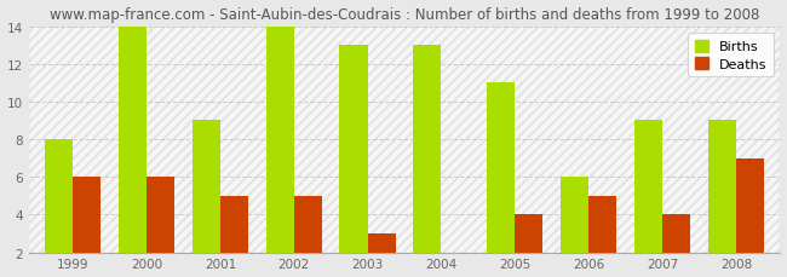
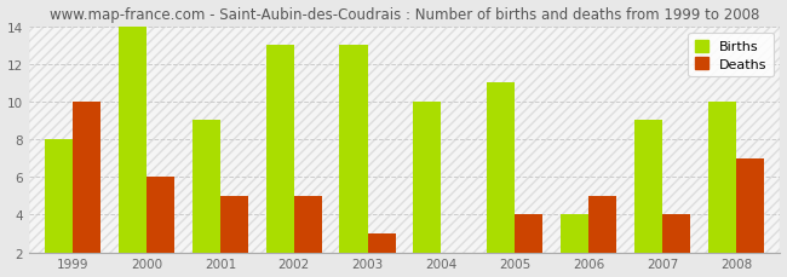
Deaths/1999: 6 -> 10
Births/2002: 14 -> 13
Births/2004: 13 -> 10
Births/2006: 6 -> 4
Births/2008: 9 -> 10
